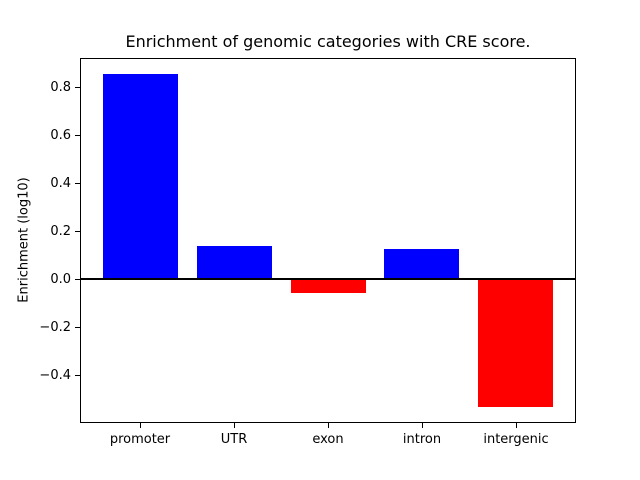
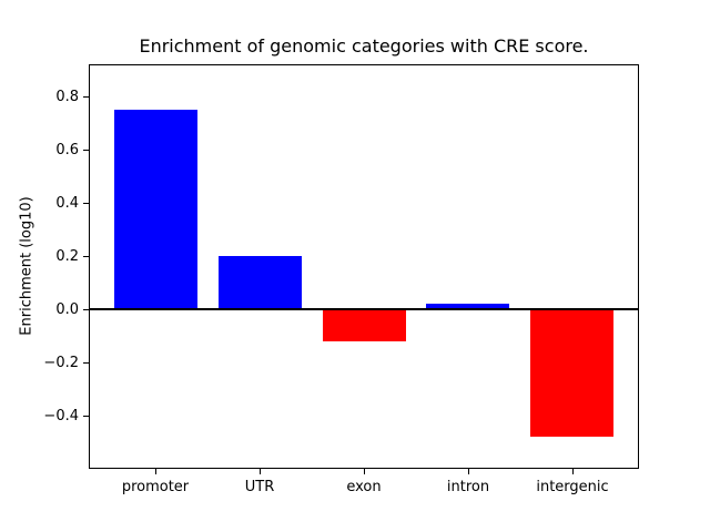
promoter: 0.85 -> 0.75
UTR: 0.14 -> 0.20
exon: -0.06 -> -0.12
intron: 0.12 -> 0.02
intergenic: -0.54 -> -0.48
